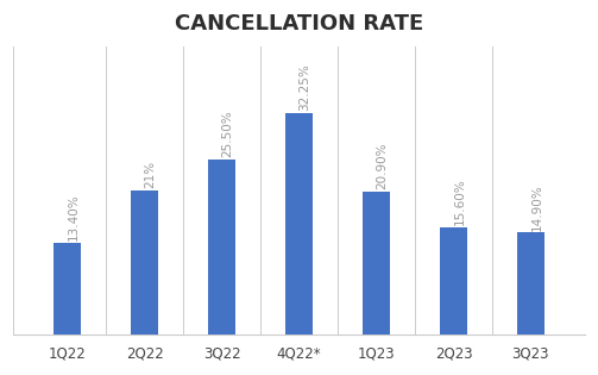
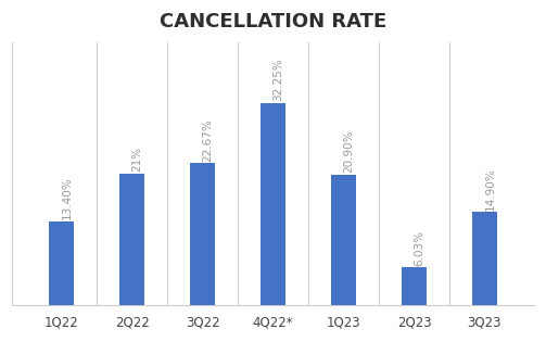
3Q22: 25.50% -> 22.67%
2Q23: 15.60% -> 6.03%
